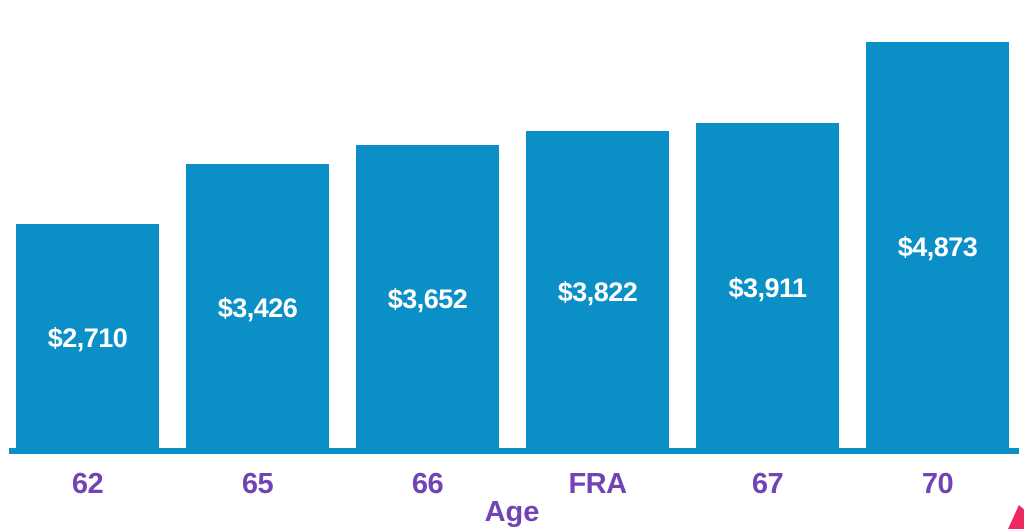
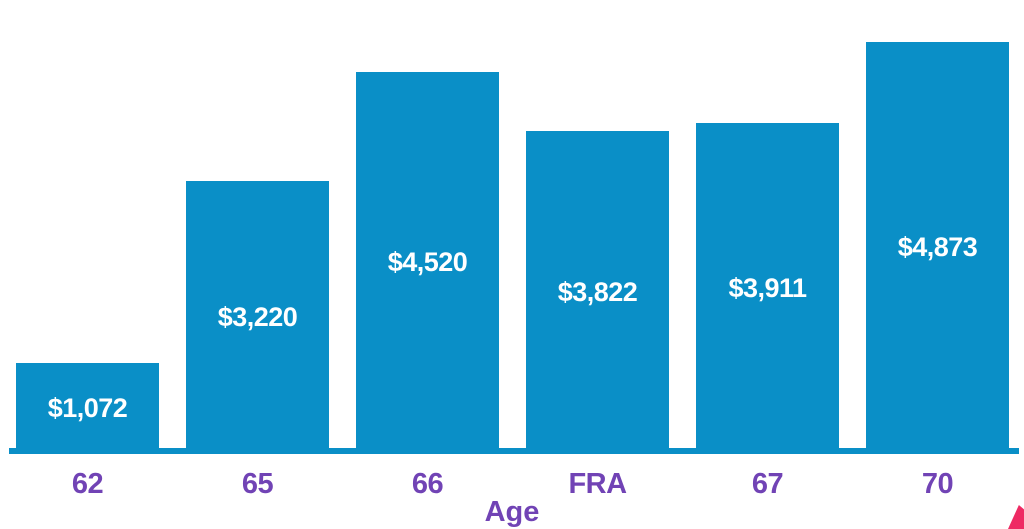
62: $2,710 -> $1,072
65: $3,426 -> $3,220
66: $3,652 -> $4,520
